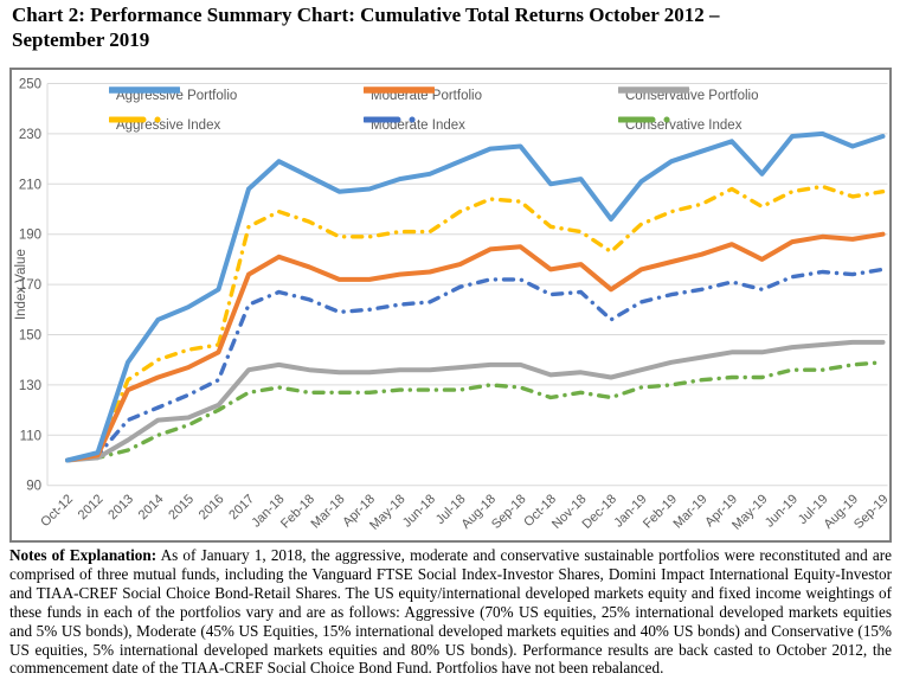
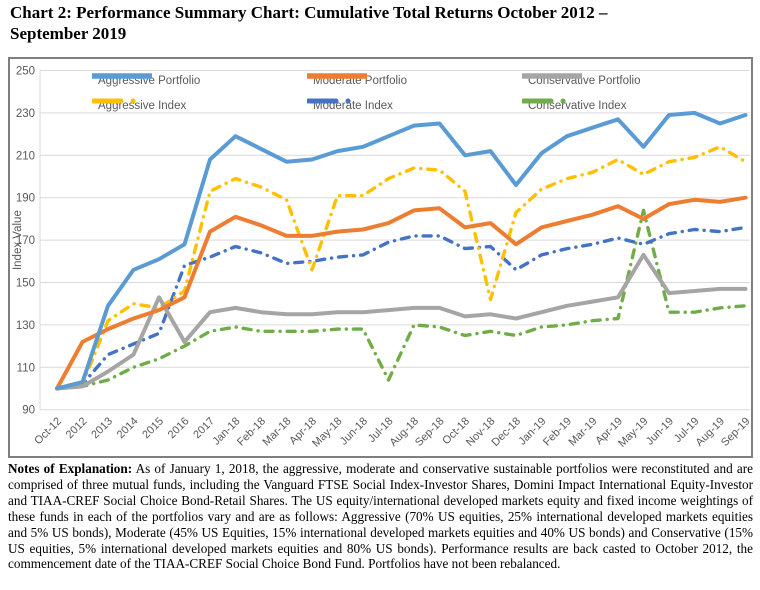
Moderate Portfolio/2012: 102 -> 122
Conservative Portfolio/2015: 117 -> 143
Aggressive Index/2015: 144 -> 138
Moderate Index/2016: 132 -> 158
Aggressive Index/Apr-18: 189 -> 156
Conservative Index/Jul-18: 128 -> 104
Aggressive Index/Nov-18: 191 -> 142
Conservative Portfolio/May-19: 143 -> 163
Conservative Index/May-19: 133 -> 184
Aggressive Index/Aug-19: 205 -> 214
